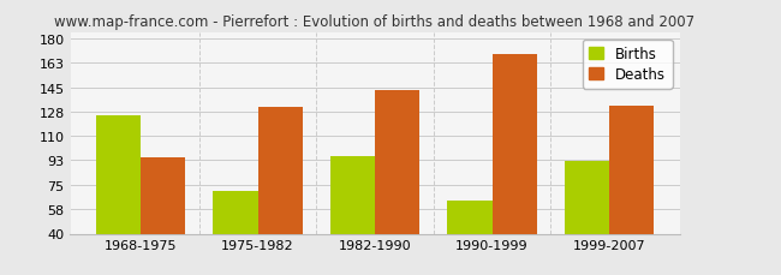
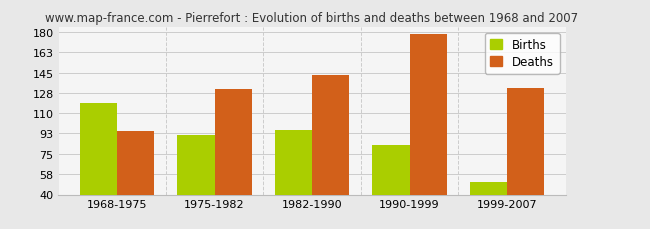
Births/1968-1975: 125 -> 119
Births/1975-1982: 71 -> 91
Births/1990-1999: 64 -> 83
Deaths/1990-1999: 169 -> 179
Births/1999-2007: 92 -> 51
